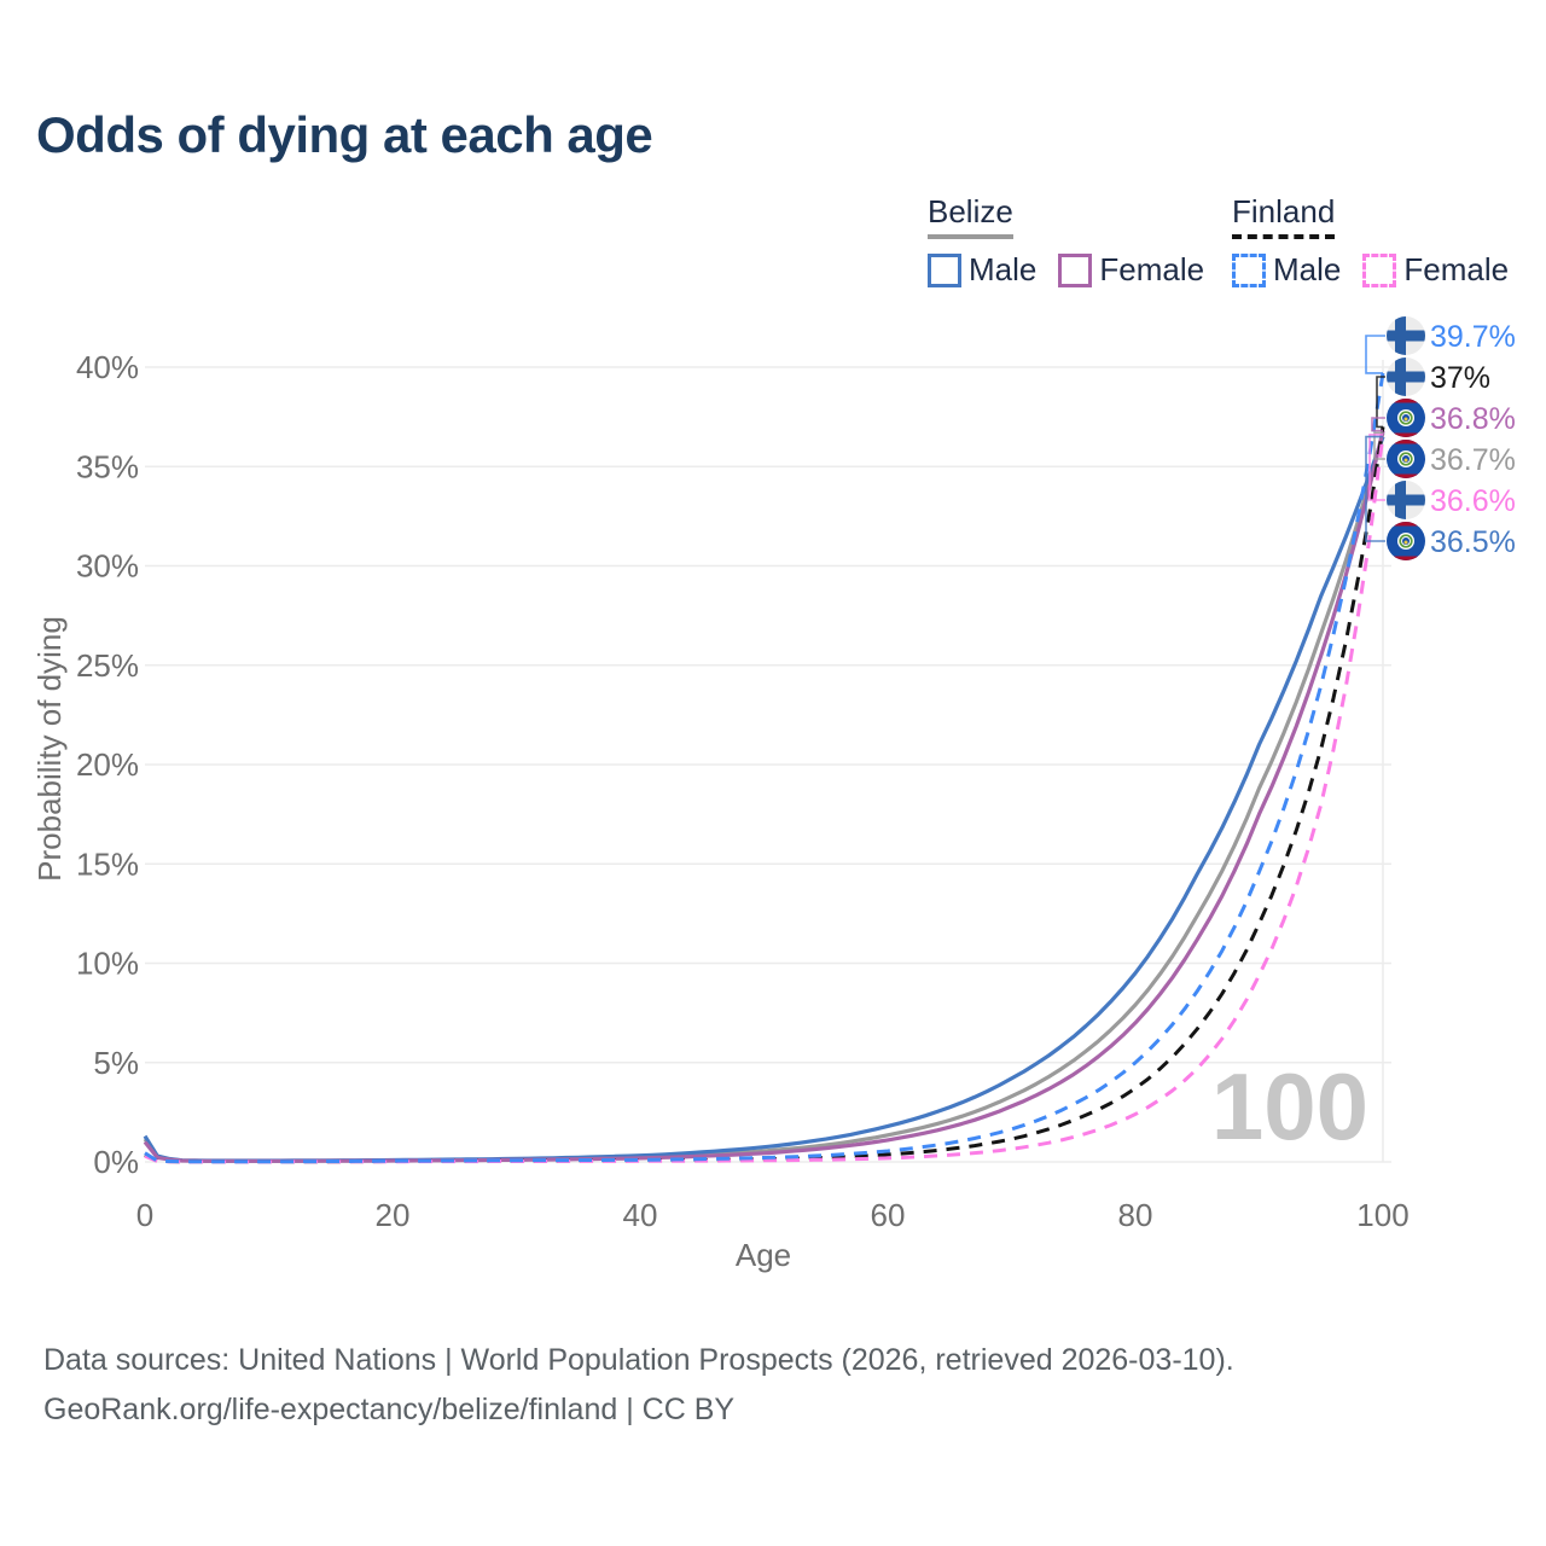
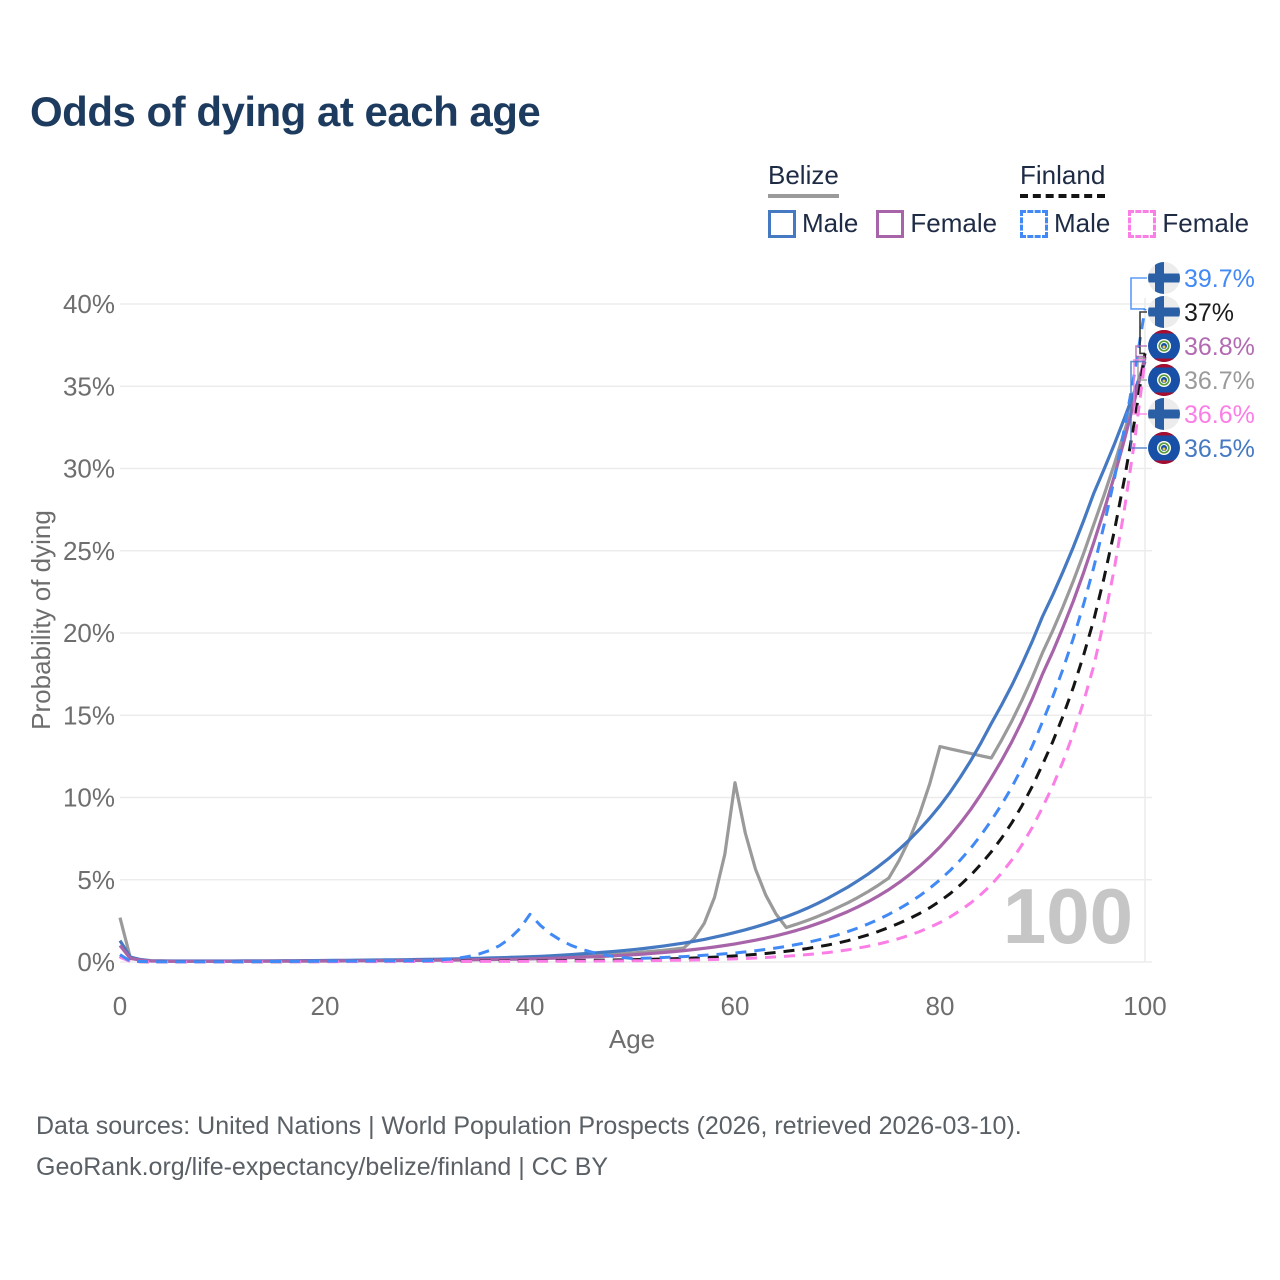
Belize/0: 1.1% -> 2.7%
Finland Male/40: 0.1% -> 2.9%
Belize/60: 1.4% -> 10.9%
Belize/80: 7.9% -> 13.1%
